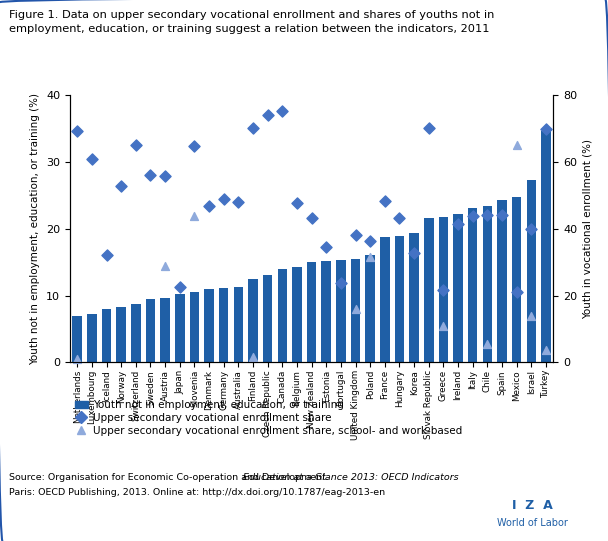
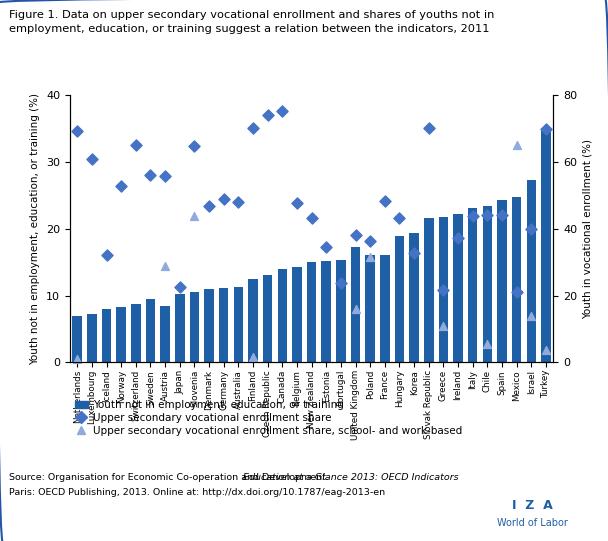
Youth not in employment, education, or training/Austria: 9.7 -> 8.4
Youth not in employment, education, or training/United Kingdom: 15.5 -> 17.2
Youth not in employment, education, or training/France: 18.7 -> 16.0
Upper secondary vocational enrollment share/Ireland: 20.7 -> 18.6
